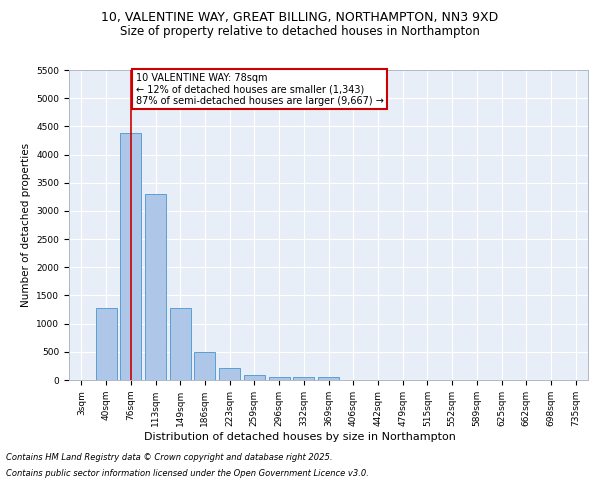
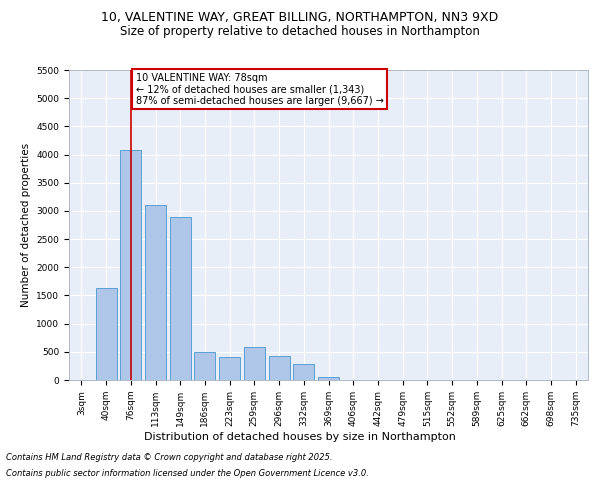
40sqm: 1270 -> 1640
76sqm: 4380 -> 4080
113sqm: 3300 -> 3100
149sqm: 1280 -> 2900
223sqm: 220 -> 400
259sqm: 90 -> 580
296sqm: 60 -> 420
332sqm: 50 -> 280
